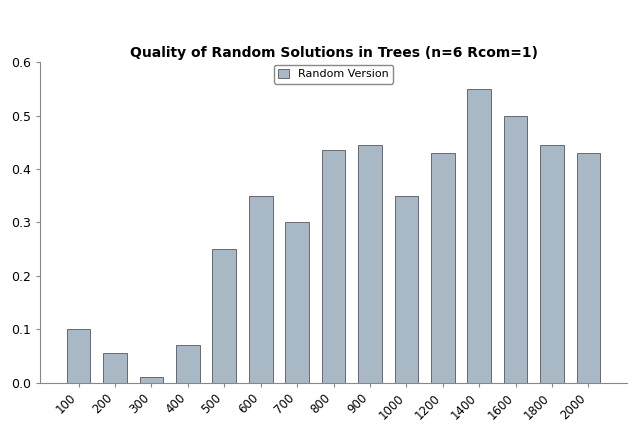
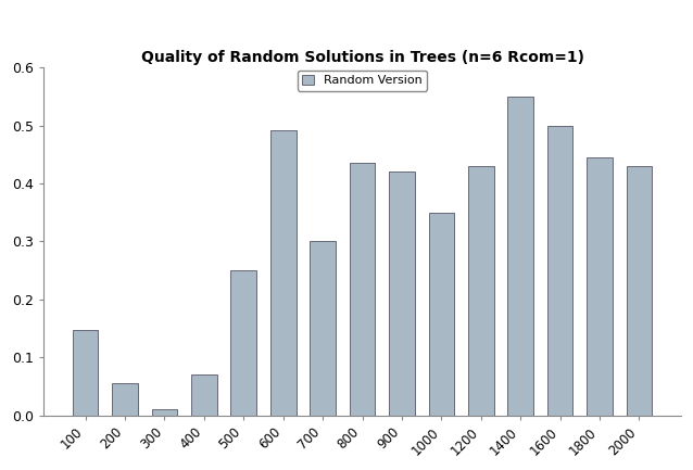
100: 0.100 -> 0.148
600: 0.350 -> 0.492
900: 0.445 -> 0.420
